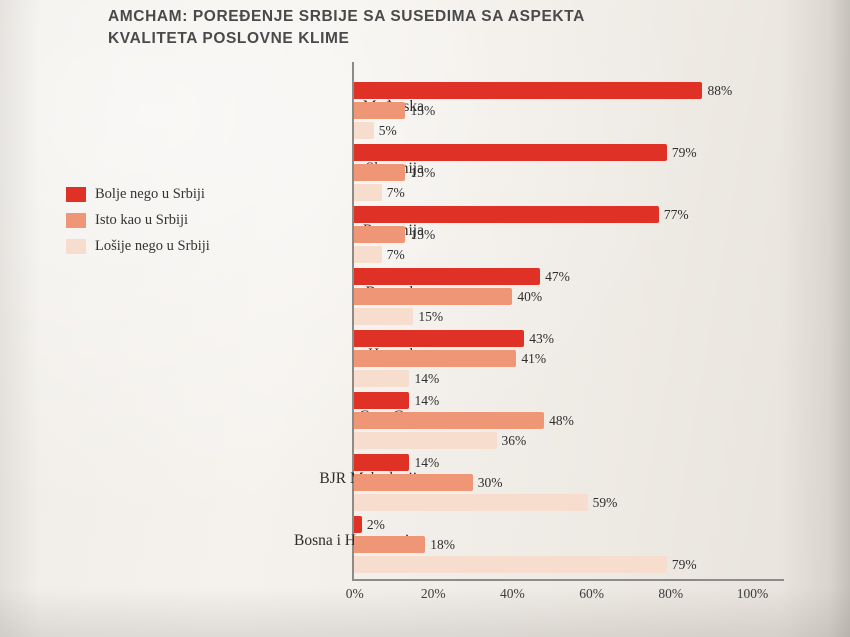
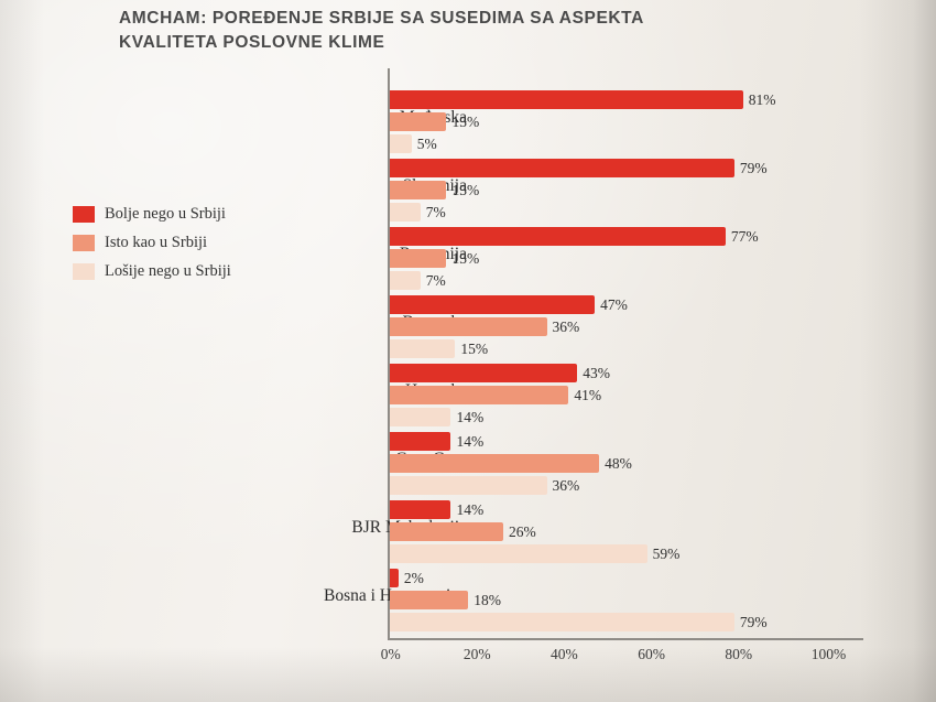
Bolje nego u Srbiji/Mađarska: 88% -> 81%
Isto kao u Srbiji/Bugarska: 40% -> 36%
Isto kao u Srbiji/BJR Makedonija: 30% -> 26%
